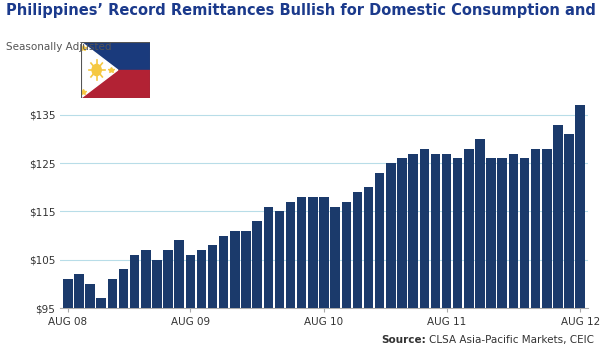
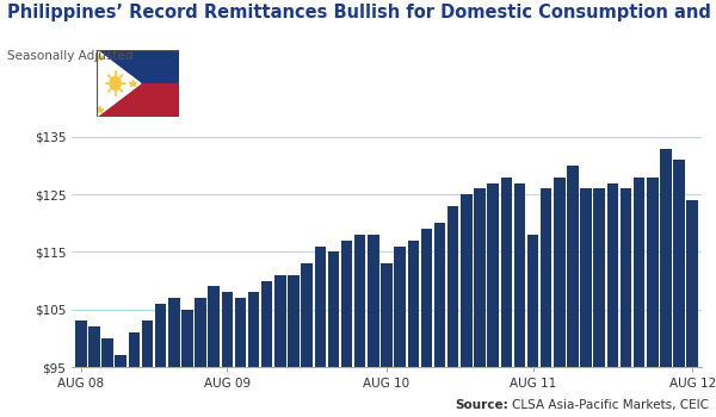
AUG 08: $101 -> $103
AUG 09: $106 -> $108
AUG 10: $118 -> $113
AUG 11: $127 -> $118
AUG 12: $137 -> $124
